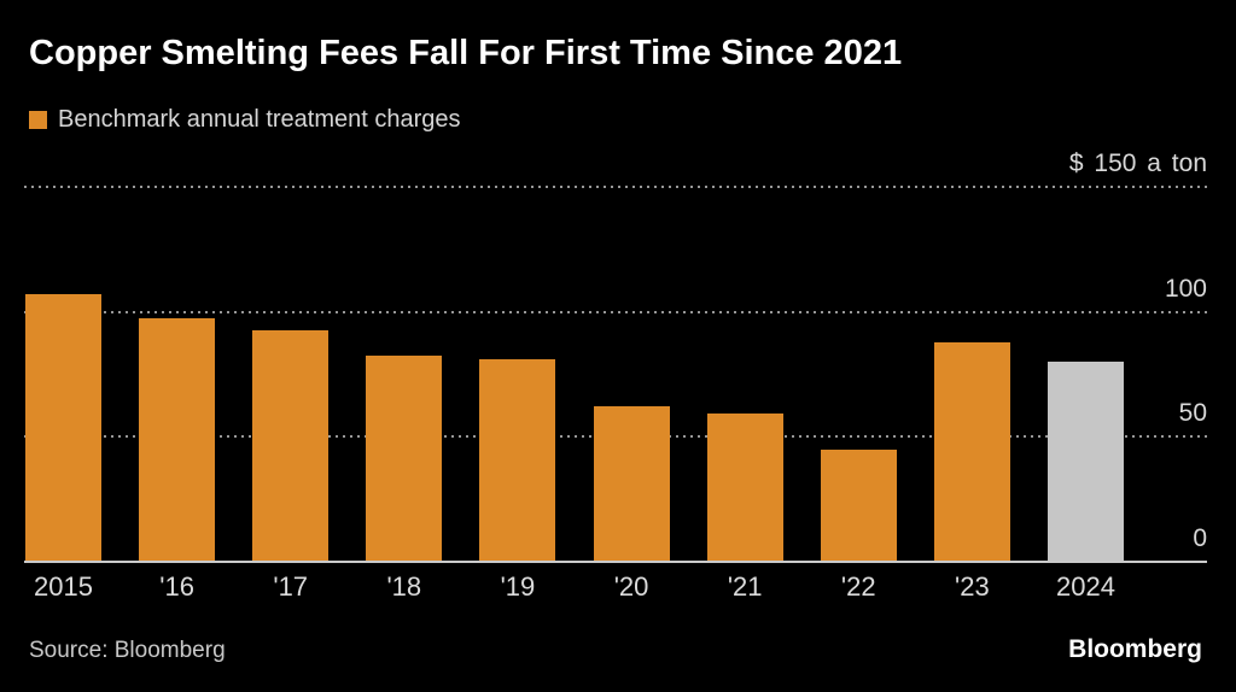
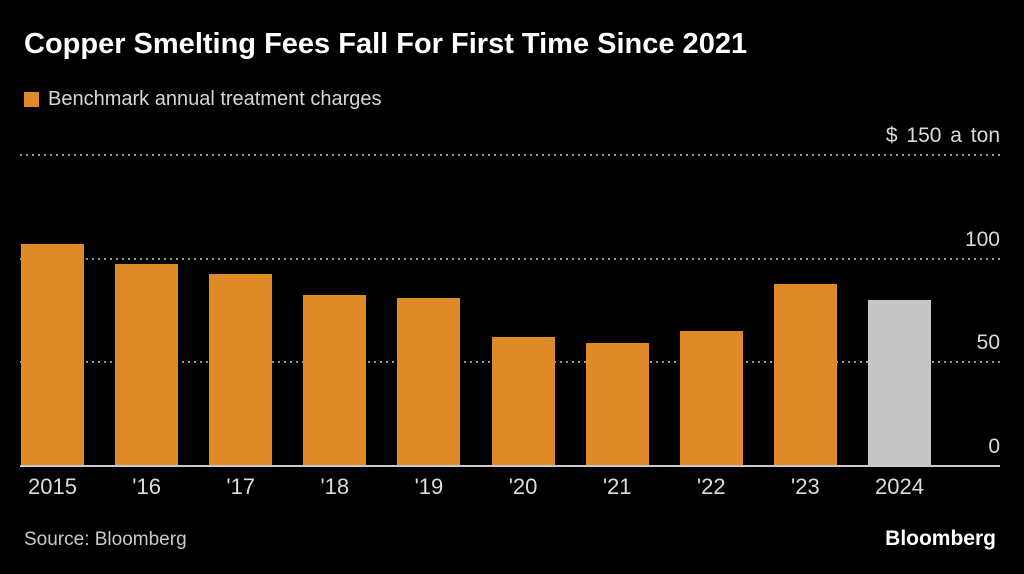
'22: 45 -> 65
